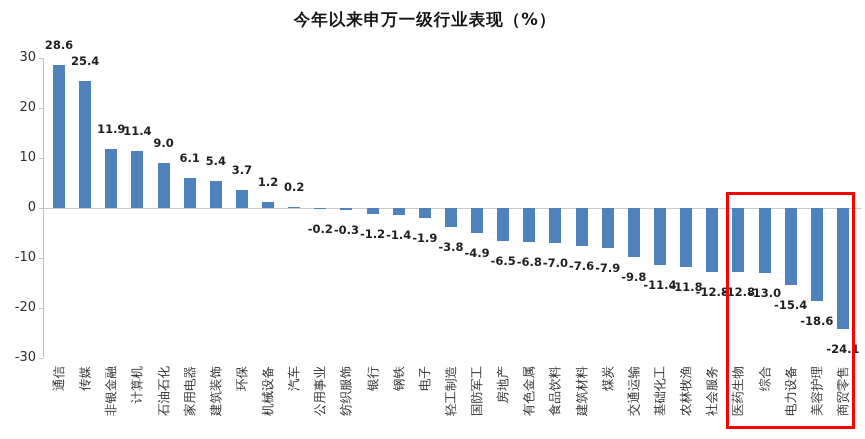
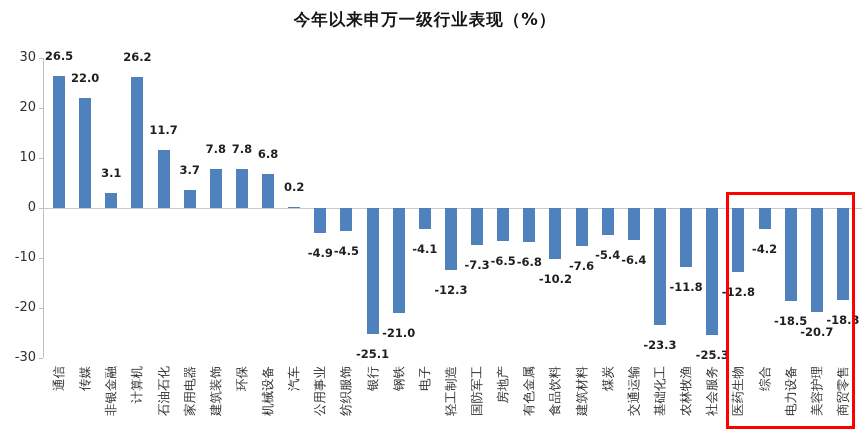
通信: 28.6 -> 26.5
传媒: 25.4 -> 22.0
非银金融: 11.9 -> 3.1
计算机: 11.4 -> 26.2
石油石化: 9.0 -> 11.7
家用电器: 6.1 -> 3.7
建筑装饰: 5.4 -> 7.8
环保: 3.7 -> 7.8
机械设备: 1.2 -> 6.8
公用事业: -0.2 -> -4.9
纺织服饰: -0.3 -> -4.5
银行: -1.2 -> -25.1
钢铁: -1.4 -> -21.0
电子: -1.9 -> -4.1
轻工制造: -3.8 -> -12.3
国防军工: -4.9 -> -7.3
食品饮料: -7.0 -> -10.2
煤炭: -7.9 -> -5.4
交通运输: -9.8 -> -6.4
基础化工: -11.4 -> -23.3
社会服务: -12.8 -> -25.3
综合: -13.0 -> -4.2
电力设备: -15.4 -> -18.5
美容护理: -18.6 -> -20.7
商贸零售: -24.1 -> -18.3
